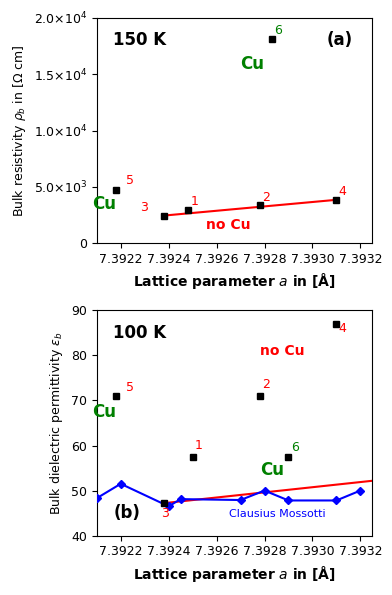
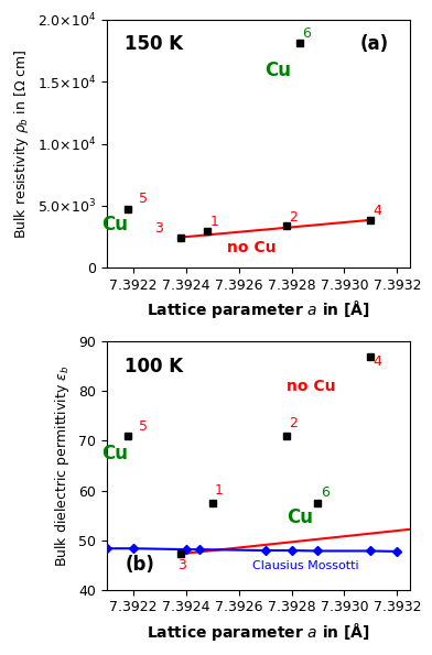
7.3922: 51.5 -> 48.3
7.3924: 46.5 -> 48.1
7.3928: 50.0 -> 47.9
7.3932: 50.0 -> 47.7
